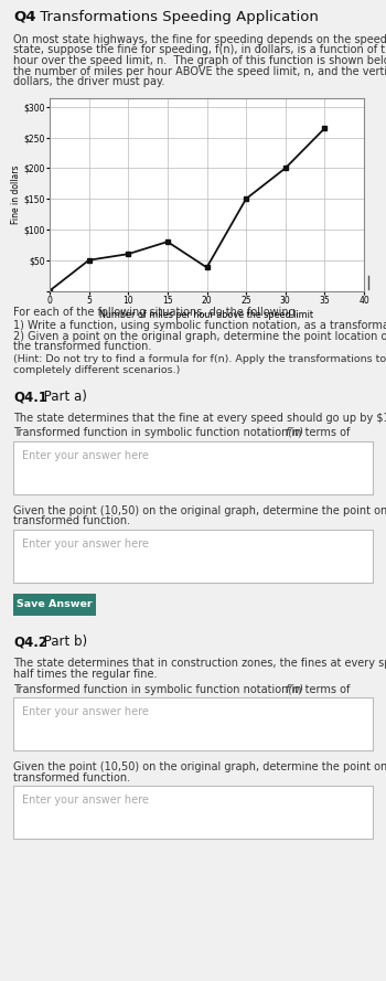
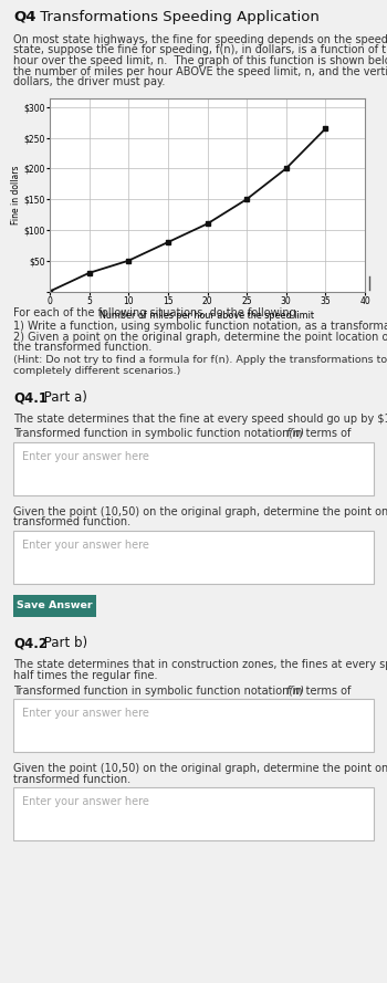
5: $50 -> $30
10: $60 -> $50
20: $38 -> $110
